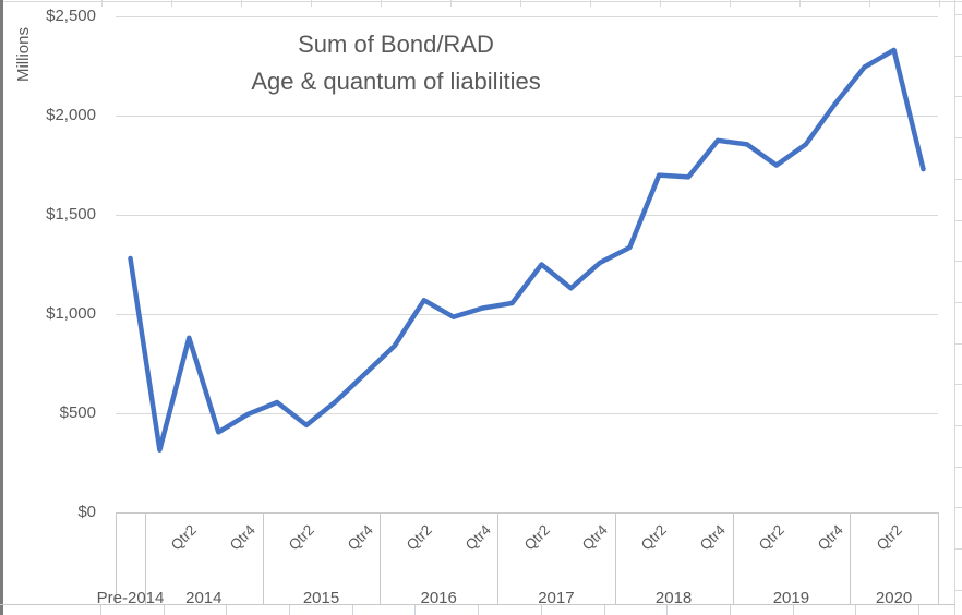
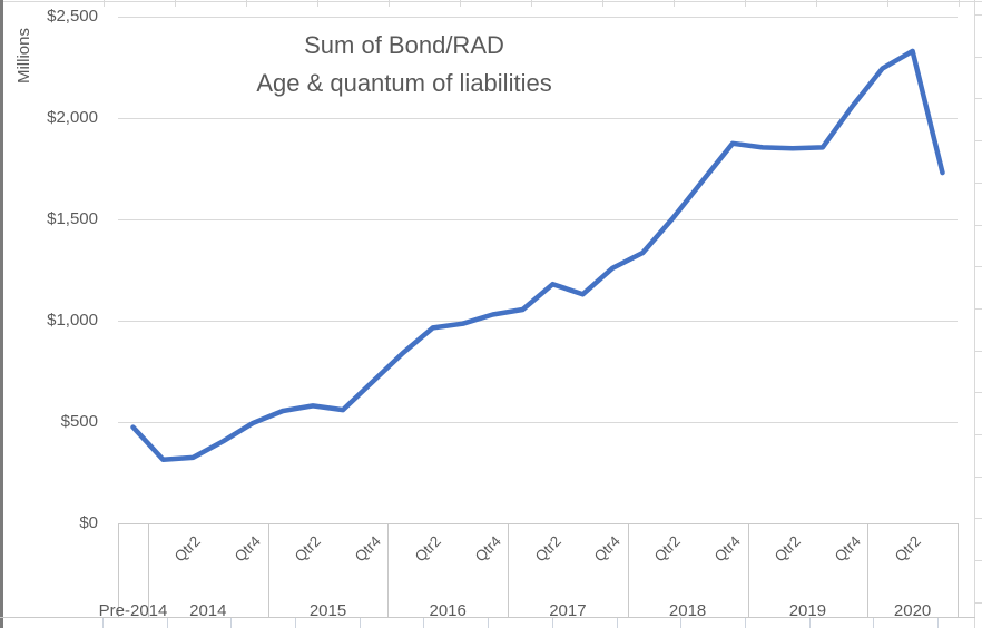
Pre-2014: $1280 -> $480
2014 Qtr2: $880 -> $320
2015 Qtr2: $440 -> $580
2016 Qtr2: $1070 -> $960
2017 Qtr2: $1250 -> $1180
2018 Qtr2: $1700 -> $1500
2019 Qtr2: $1750 -> $1850
